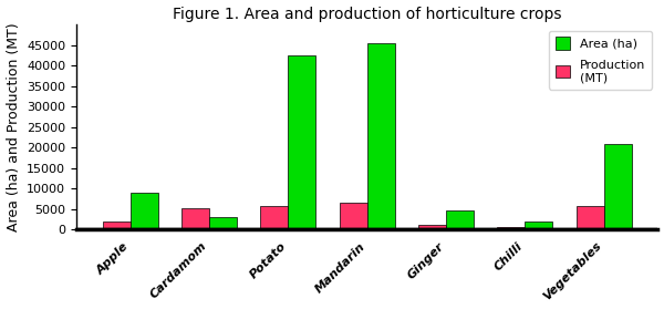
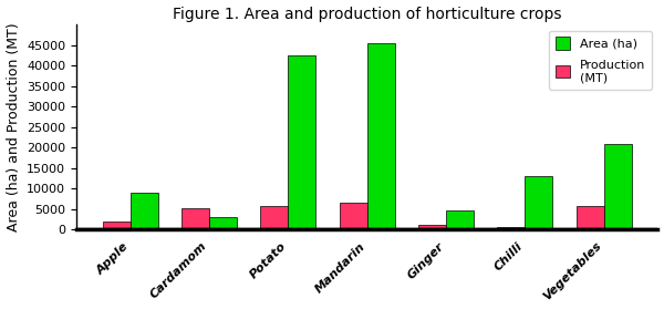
Area (ha)/Chilli: 2000 -> 13000
